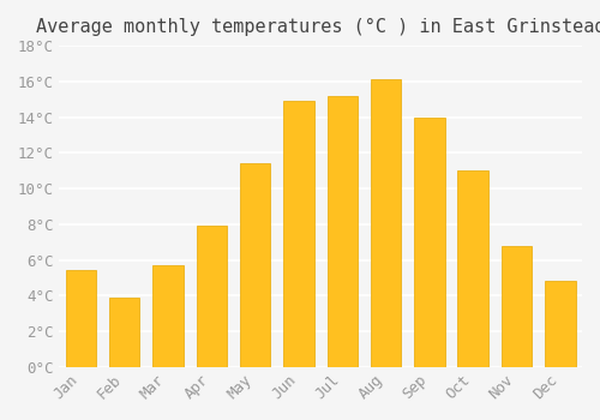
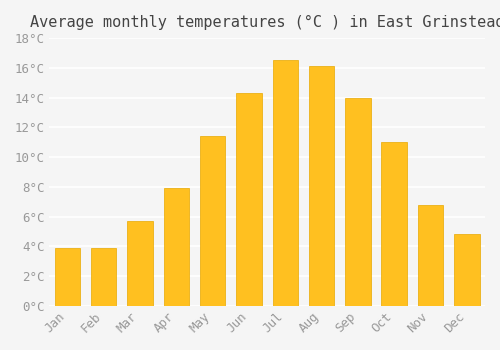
Jan: 5.4°C -> 3.9°C
Jun: 14.9°C -> 14.3°C
Jul: 15.2°C -> 16.5°C
